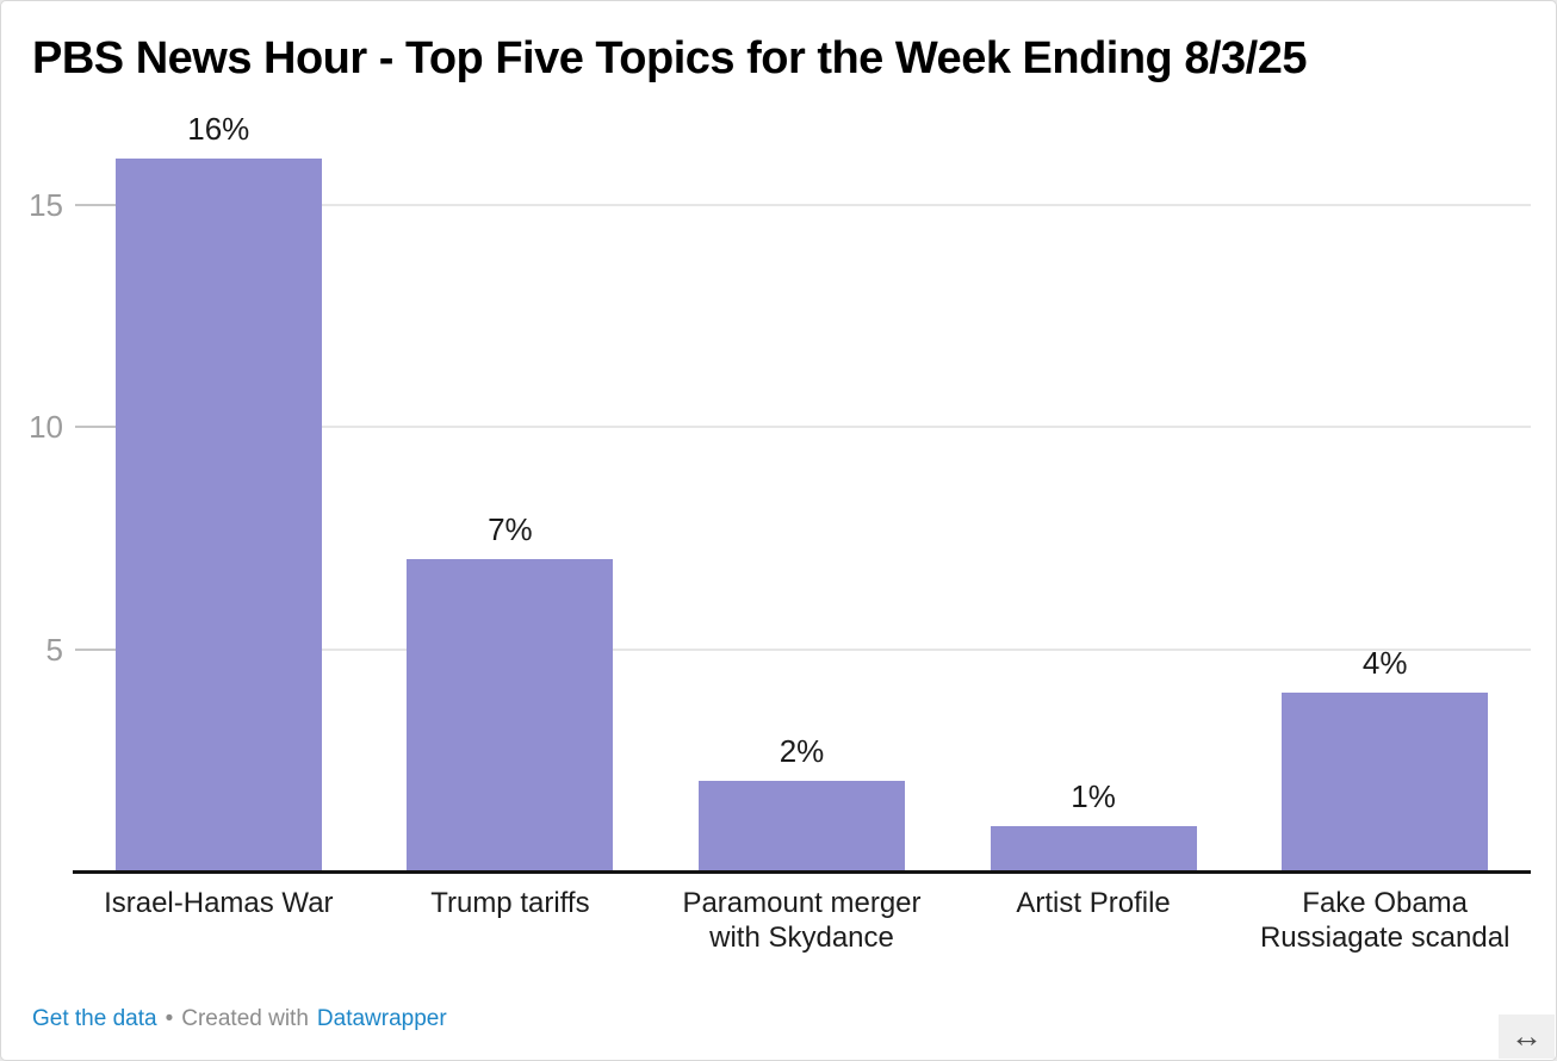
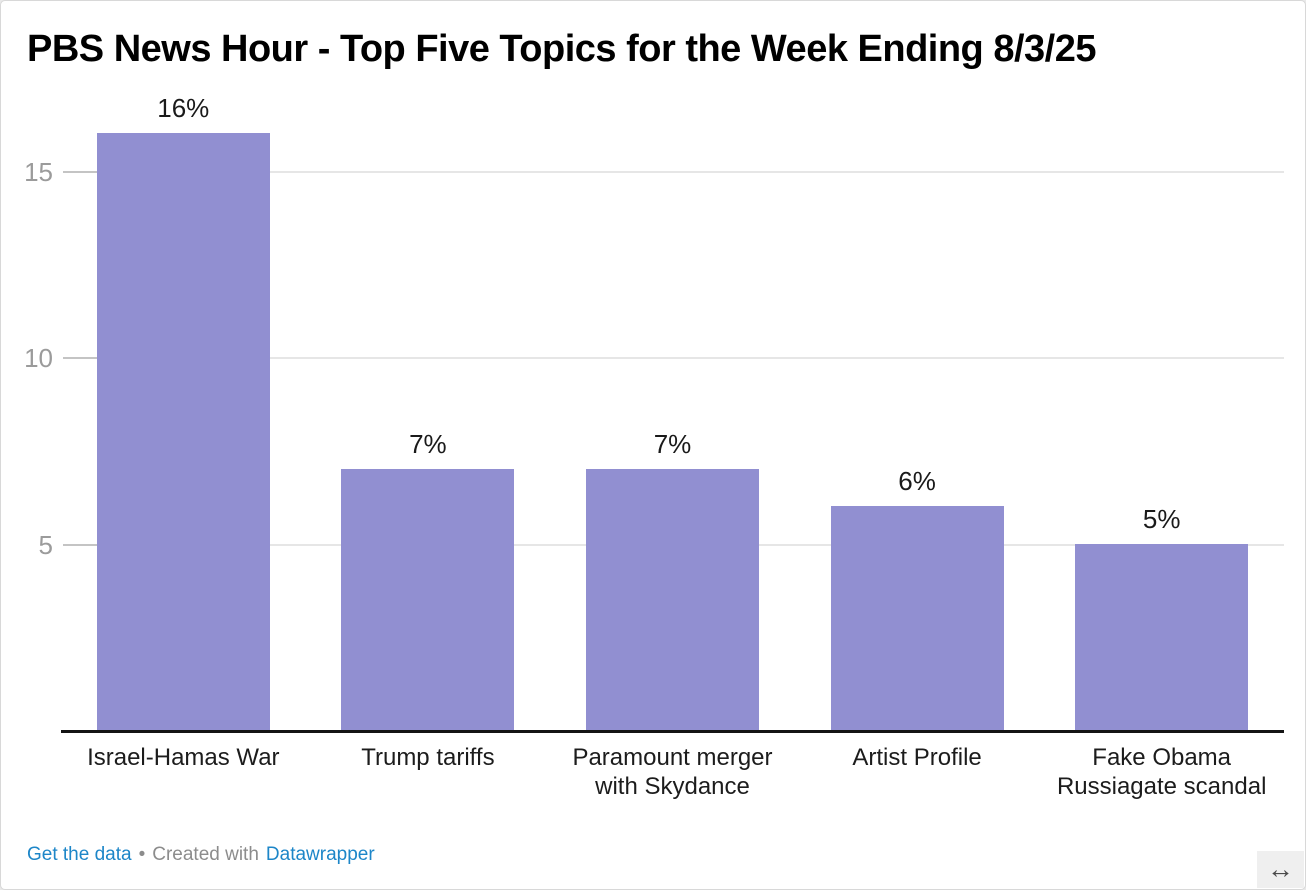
Paramount merger with Skydance: 2% -> 7%
Artist Profile: 1% -> 6%
Fake Obama Russiagate scandal: 4% -> 5%
